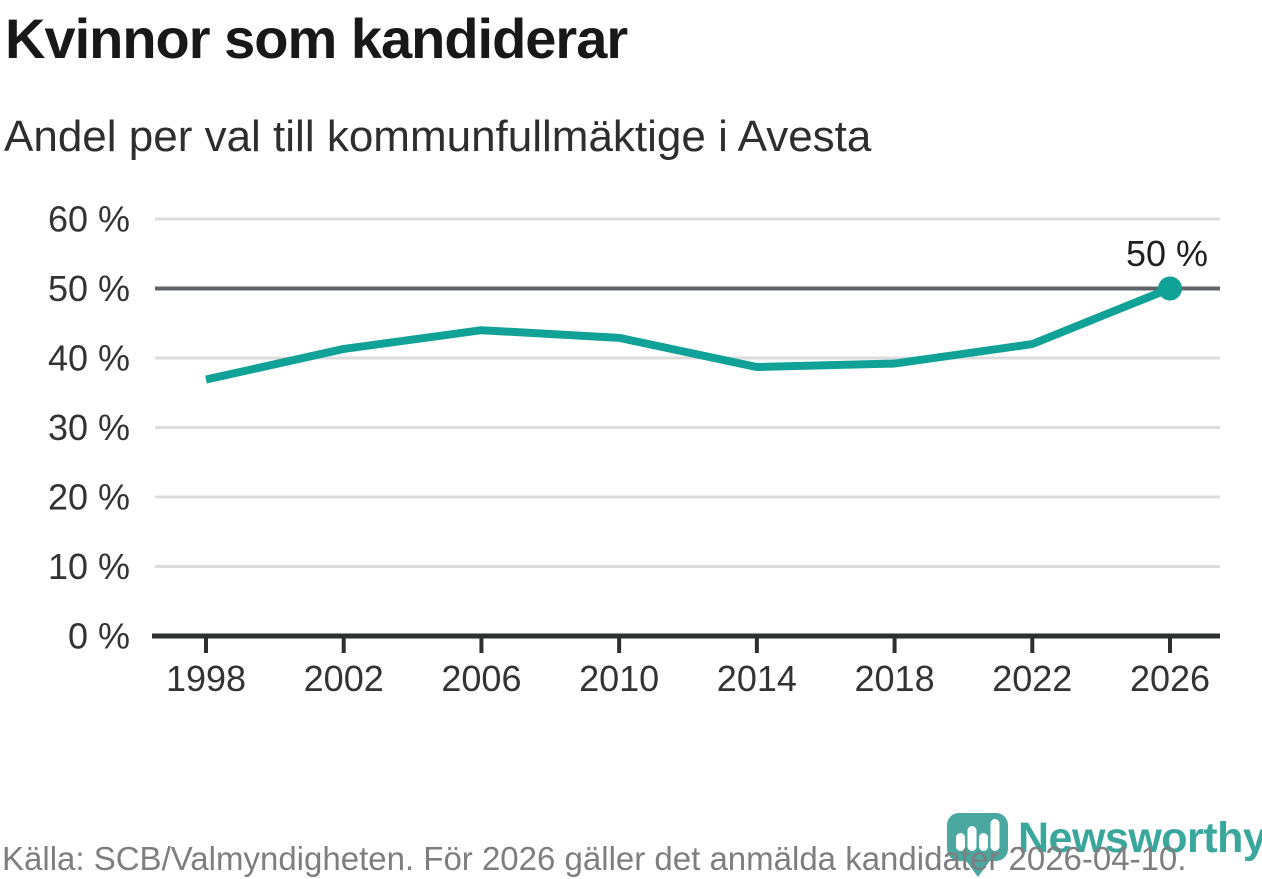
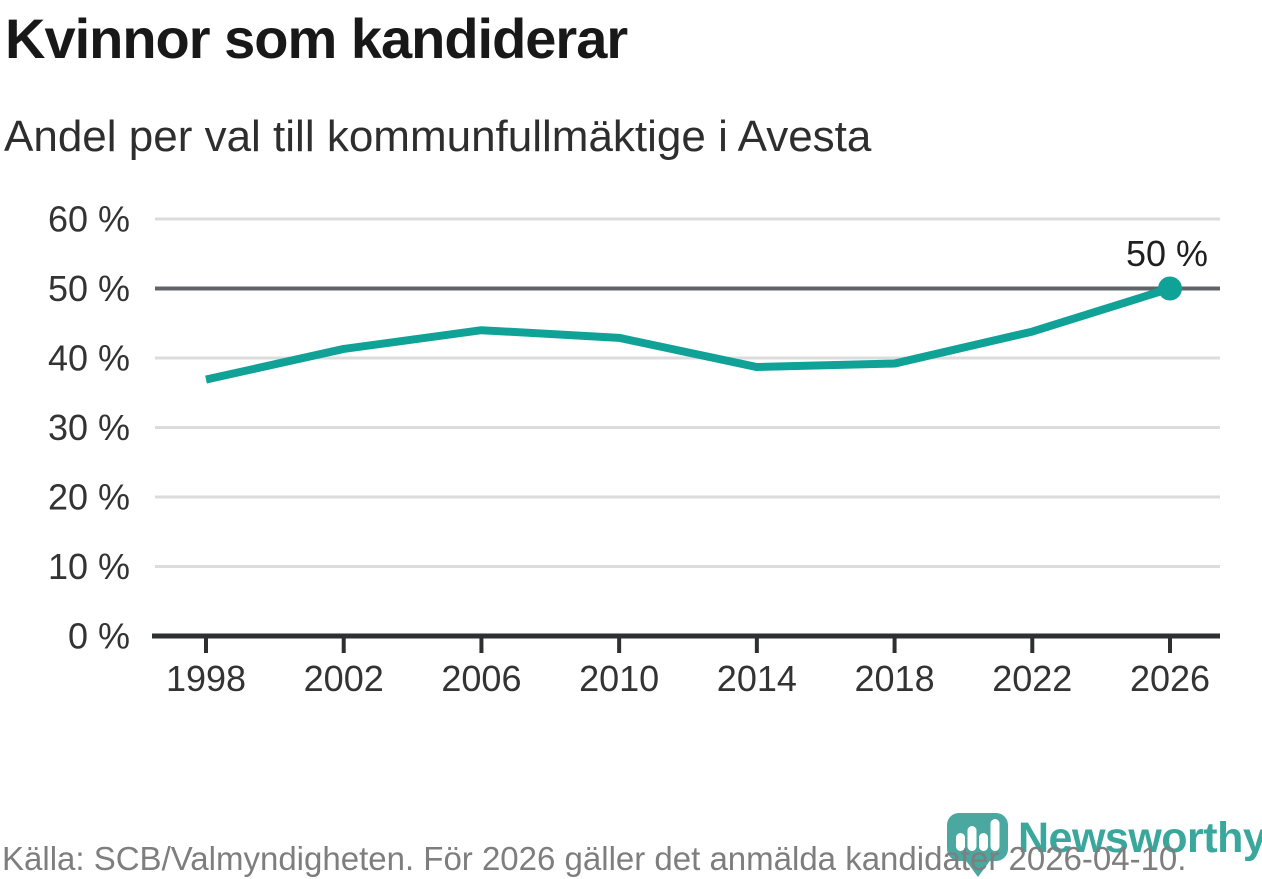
2022: 42% -> 44%
